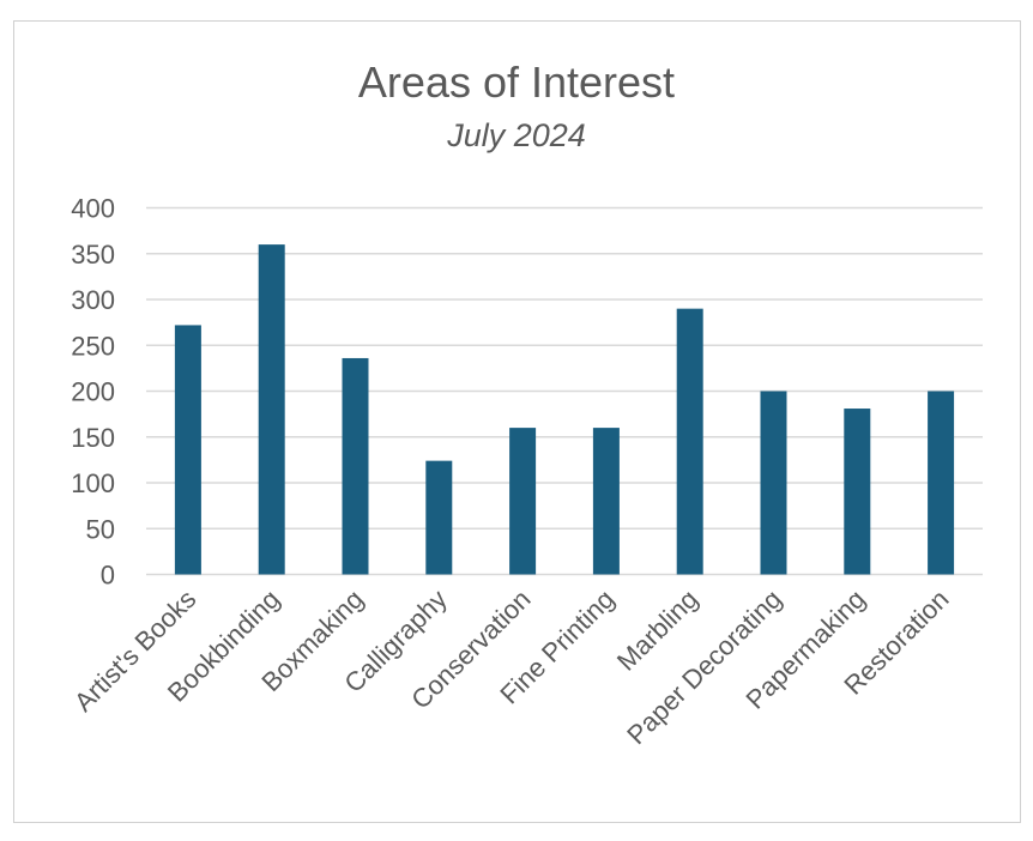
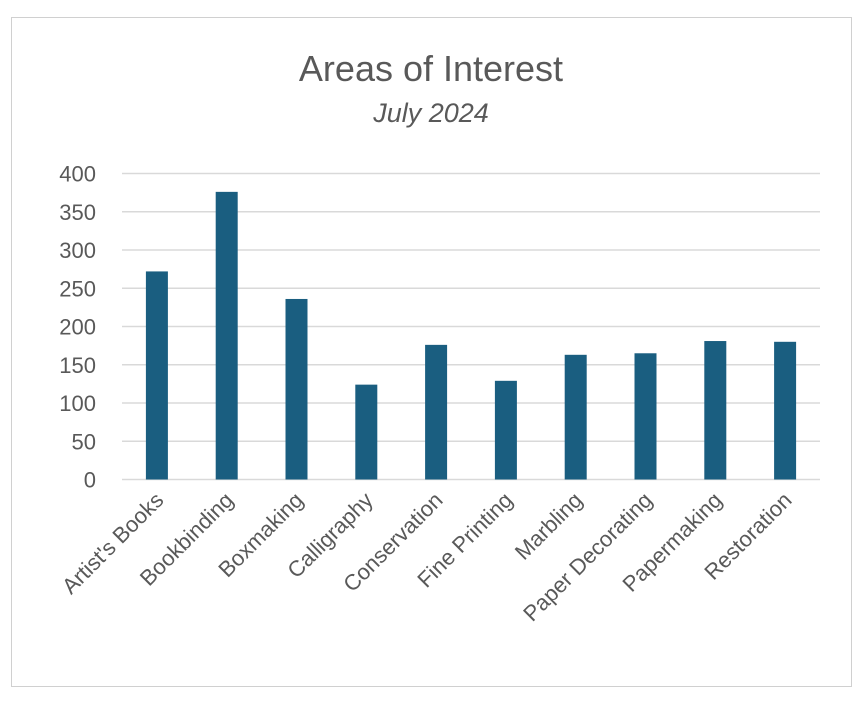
Bookbinding: 360 -> 380
Conservation: 160 -> 180
Fine Printing: 160 -> 130
Marbling: 290 -> 160
Paper Decorating: 200 -> 160
Restoration: 200 -> 180
